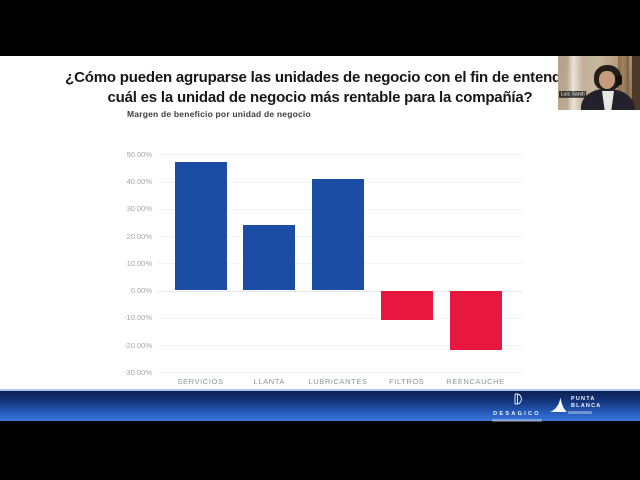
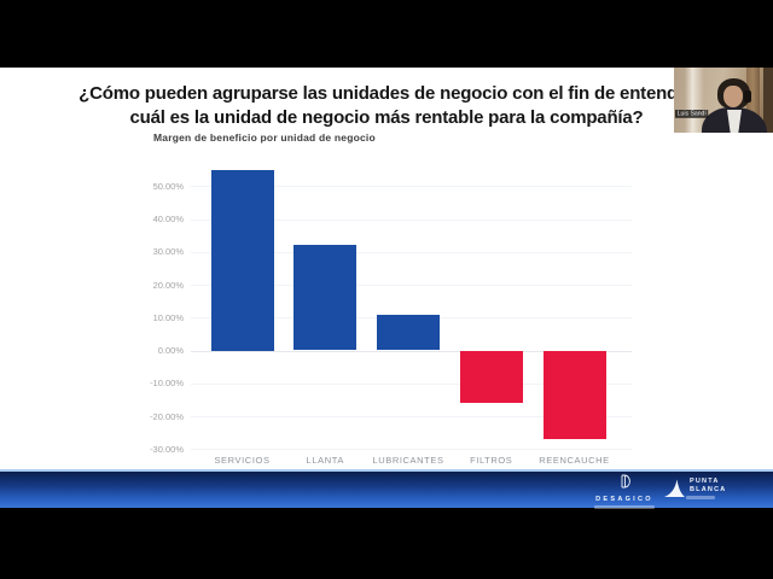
SERVICIOS: 47% -> 55%
LLANTA: 24% -> 32%
LUBRICANTES: 41% -> 11%
FILTROS: -11% -> -16%
REENCAUCHE: -22% -> -27%
